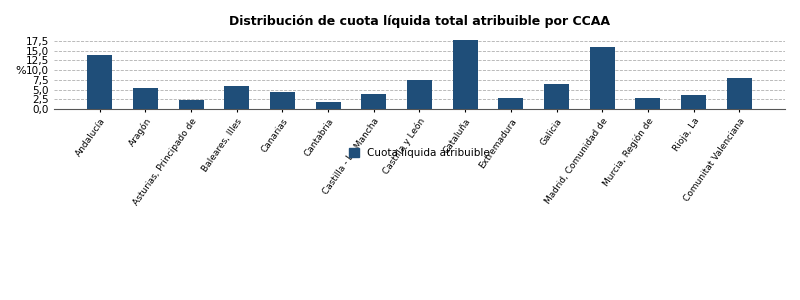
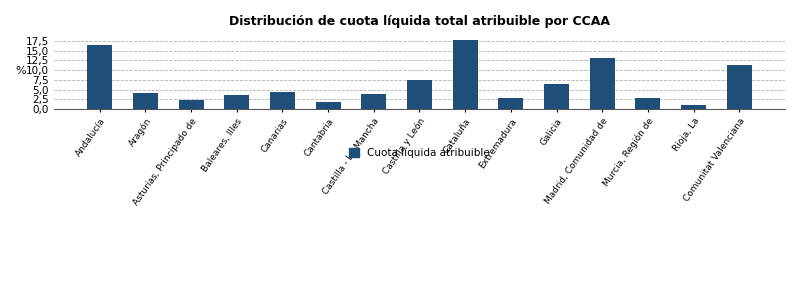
Andalucía: 14,0 -> 16,6
Aragón: 5,5 -> 4,1
Baleares, Illes: 6,0 -> 3,7
Madrid, Comunidad de: 16,0 -> 13,2
Rioja, La: 3,5 -> 1,1
Comunitat Valenciana: 8,0 -> 11,2
